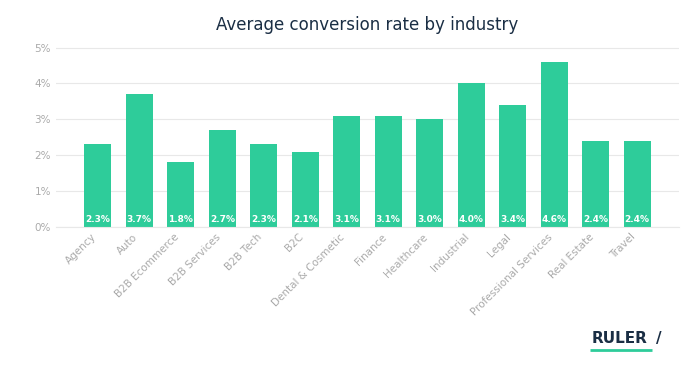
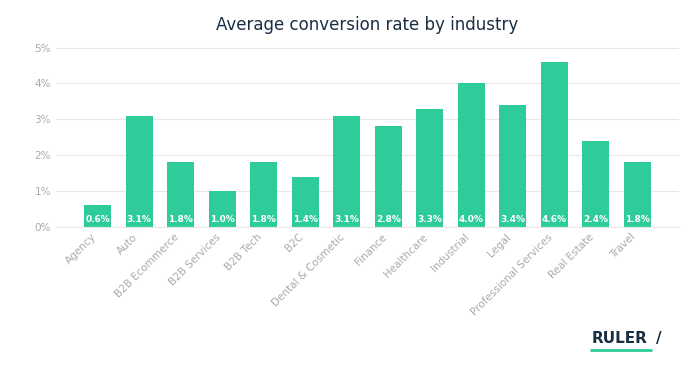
Agency: 2.3% -> 0.6%
Auto: 3.7% -> 3.1%
B2B Services: 2.7% -> 1.0%
B2B Tech: 2.3% -> 1.8%
B2C: 2.1% -> 1.4%
Finance: 3.1% -> 2.8%
Healthcare: 3.0% -> 3.3%
Travel: 2.4% -> 1.8%
